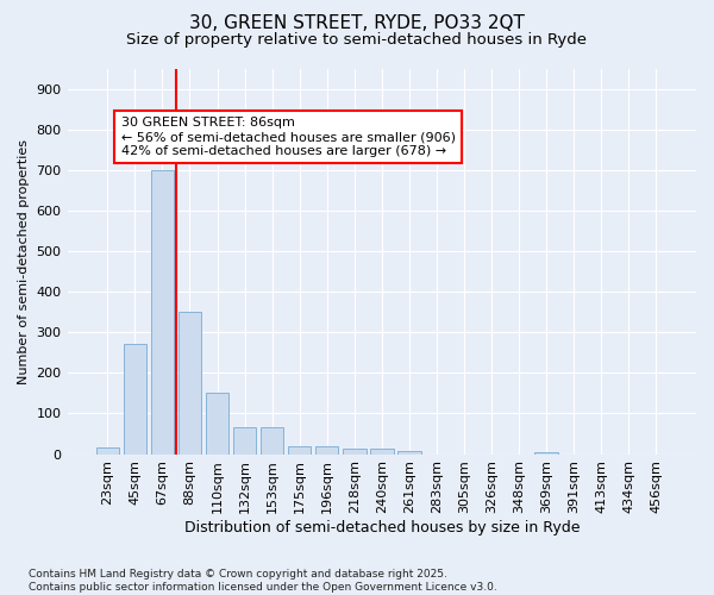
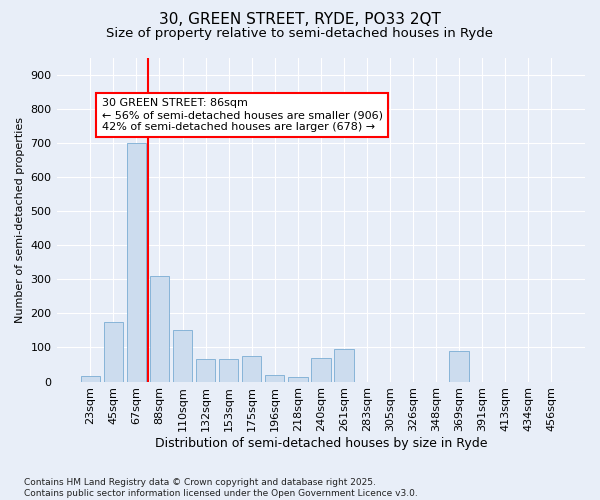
45sqm: 270 -> 175
88sqm: 350 -> 310
175sqm: 20 -> 75
240sqm: 12 -> 70
261sqm: 8 -> 95
369sqm: 5 -> 90
